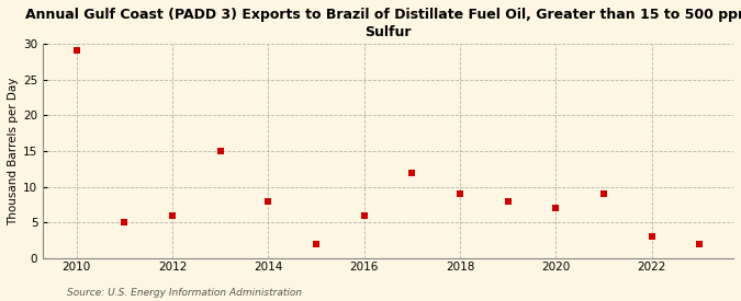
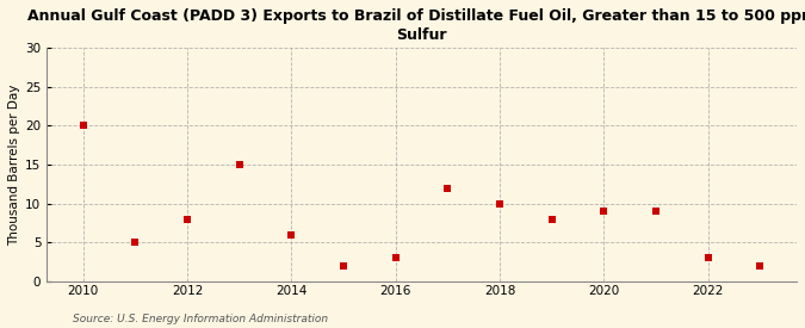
2010: 29 -> 20
2012: 6 -> 8
2014: 8 -> 6
2016: 6 -> 3
2018: 9 -> 10
2020: 7 -> 9
